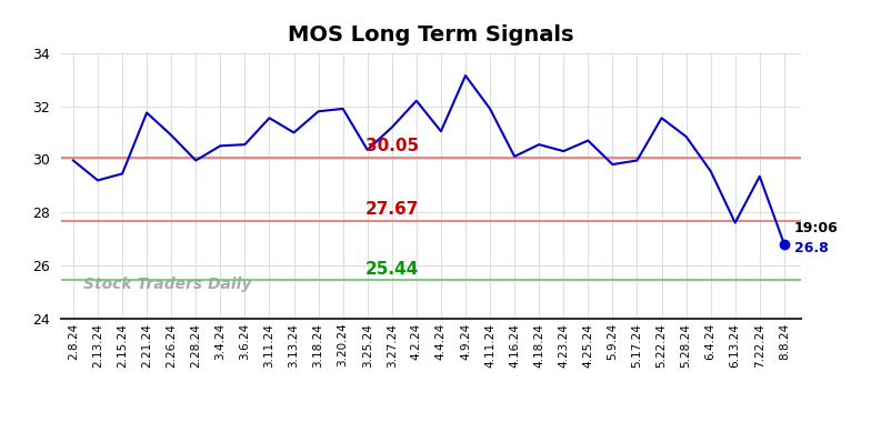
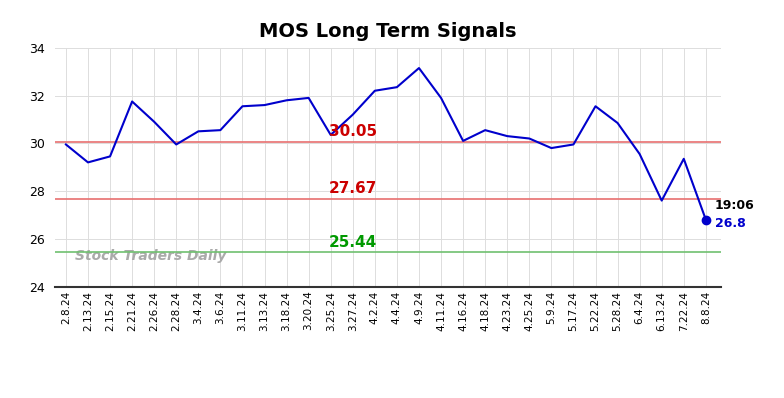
3.13.24: 31.00 -> 31.60
4.4.24: 31.05 -> 32.35
4.25.24: 30.70 -> 30.20
